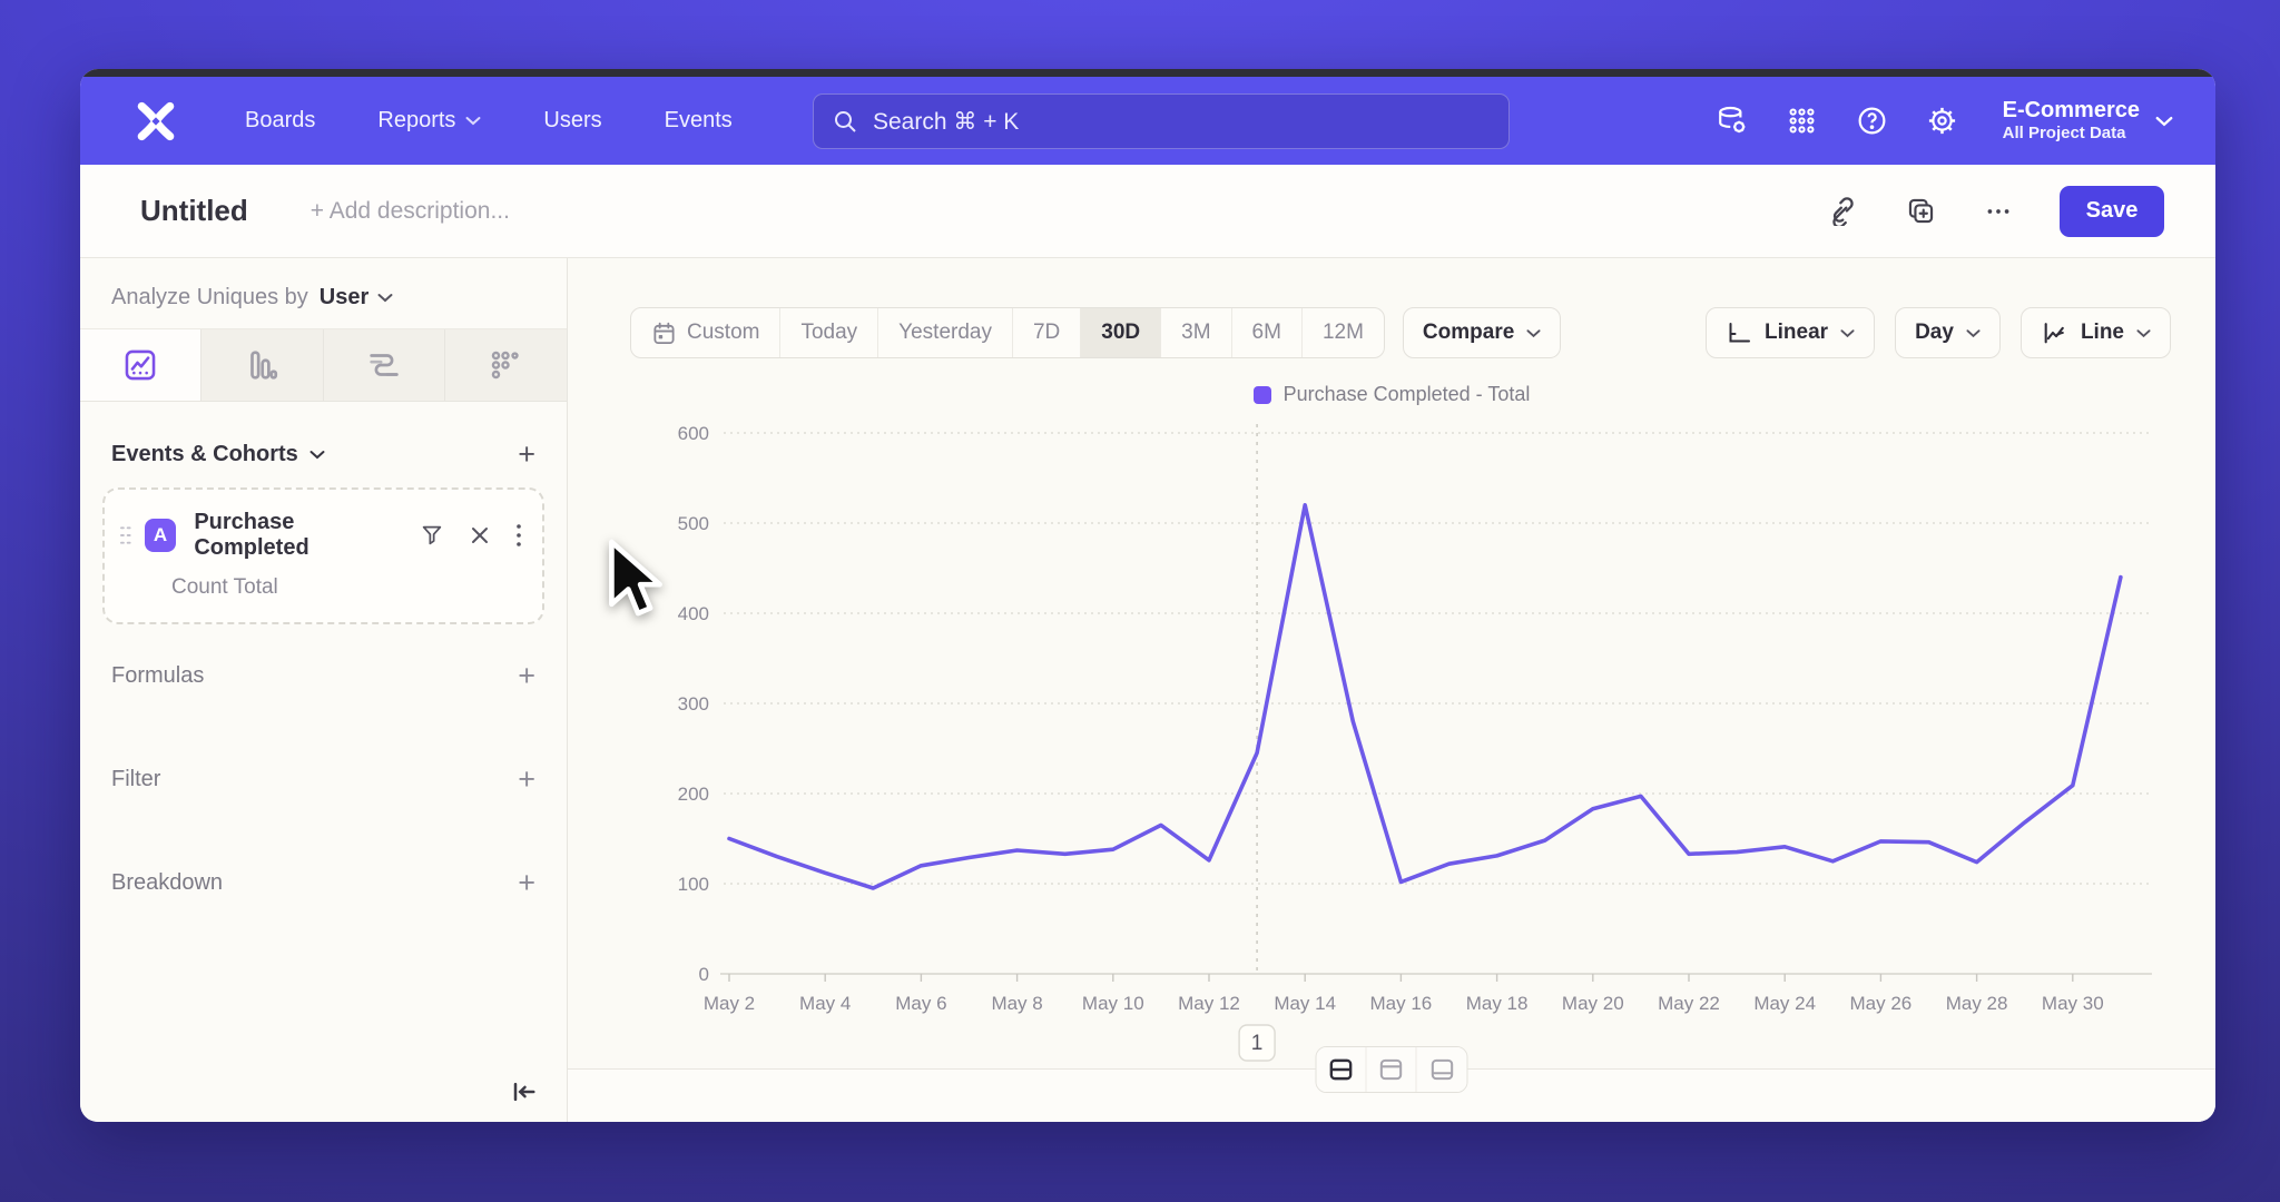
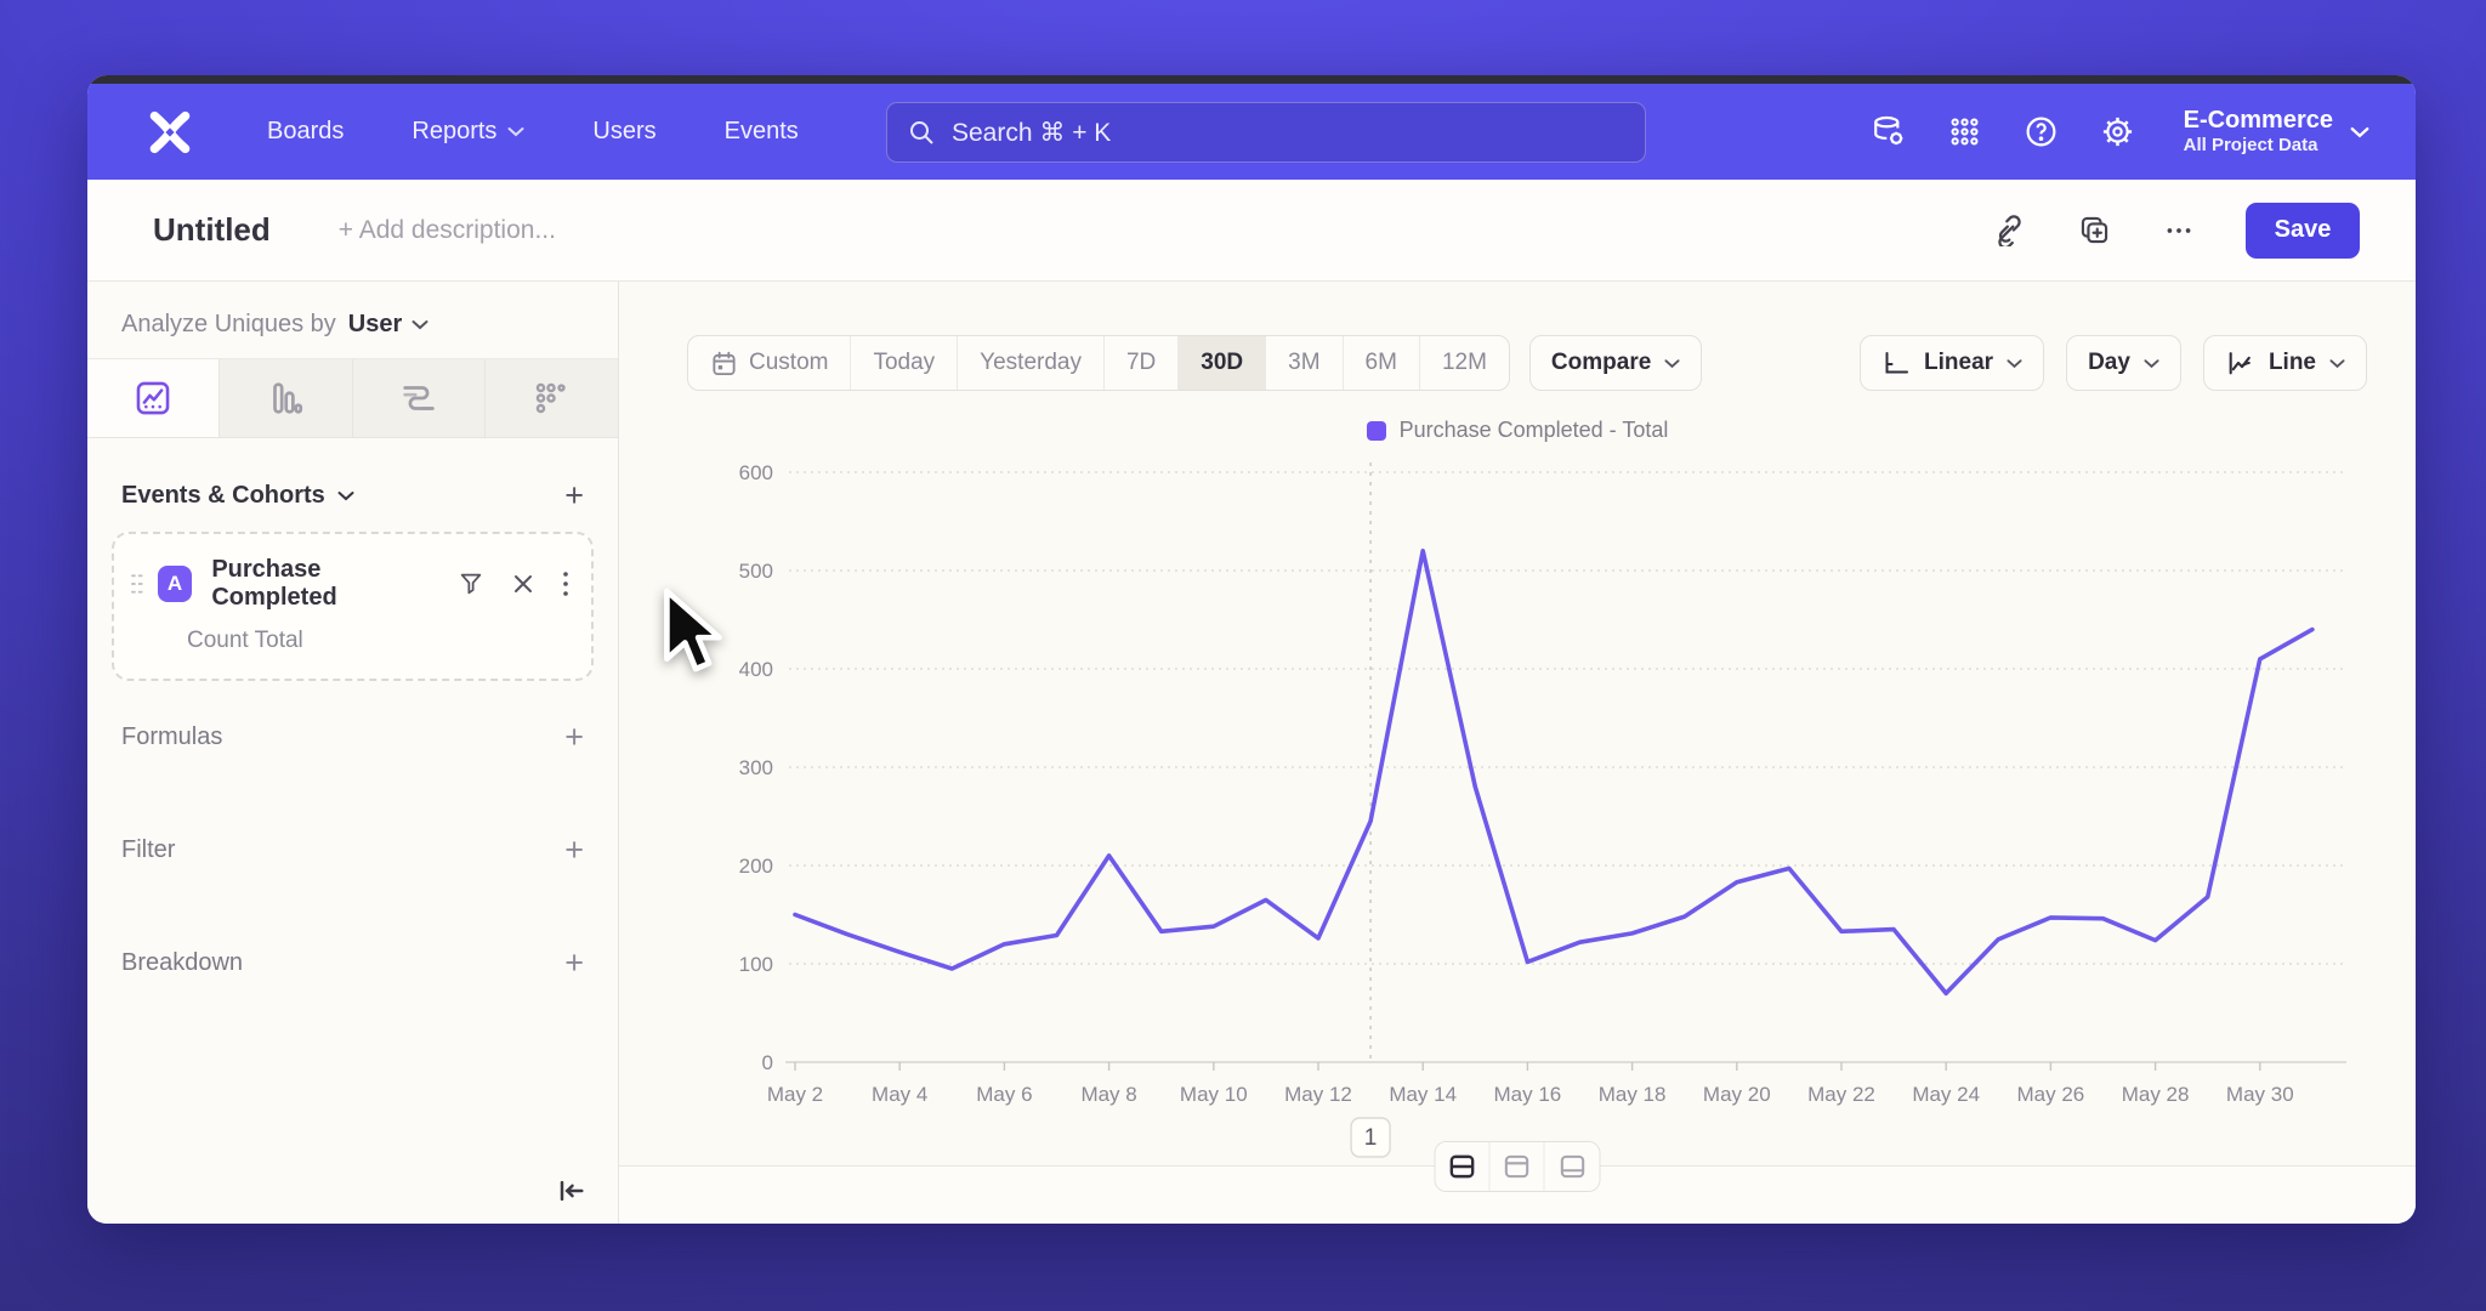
May 8: 140 -> 210
May 24: 140 -> 70
May 30: 210 -> 410
